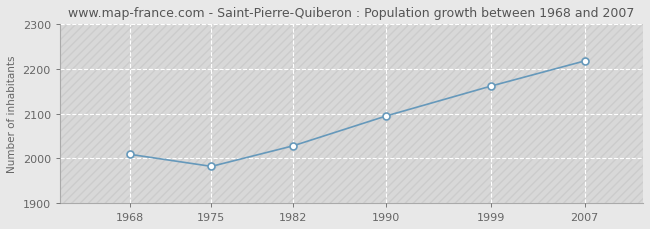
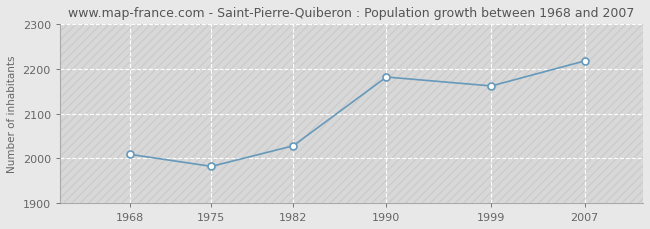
1990: 2095 -> 2182
